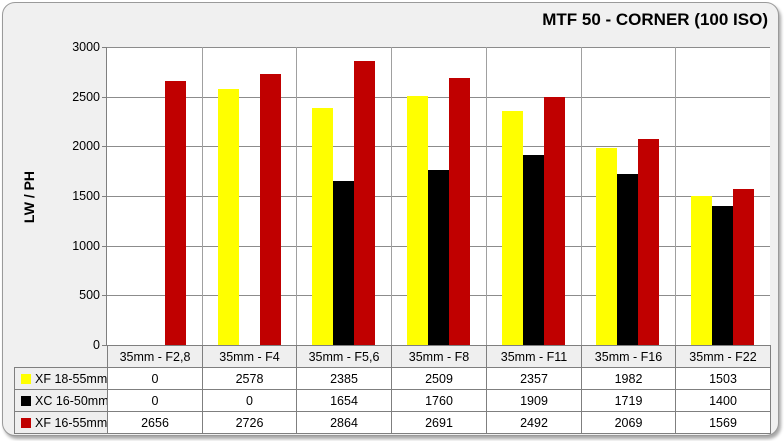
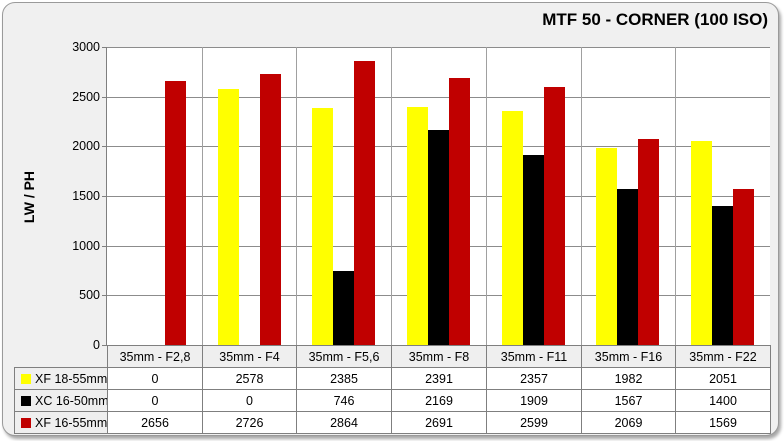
XC 16-50mm/35mm - F5,6: 1654 -> 746
XF 18-55mm/35mm - F8: 2509 -> 2391
XC 16-50mm/35mm - F8: 1760 -> 2169
XF 16-55mm/35mm - F11: 2492 -> 2599
XC 16-50mm/35mm - F16: 1719 -> 1567
XF 18-55mm/35mm - F22: 1503 -> 2051
